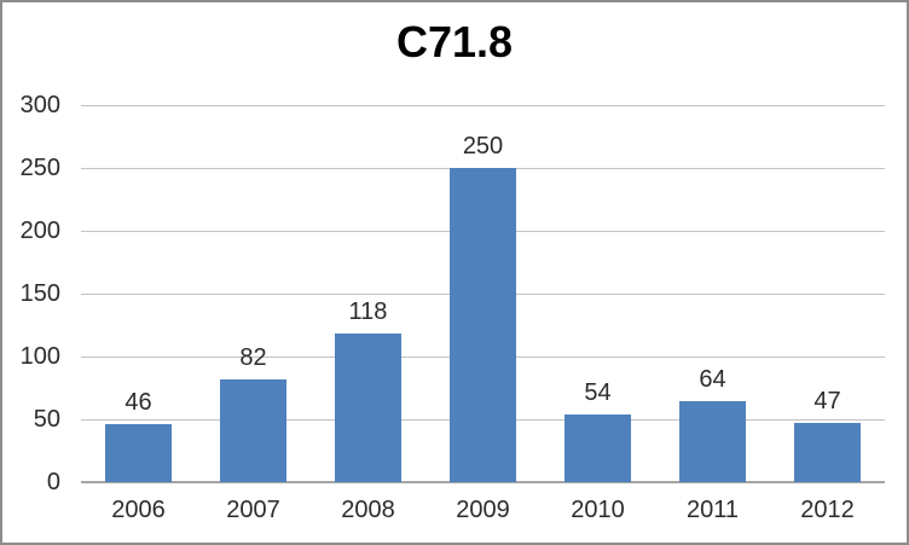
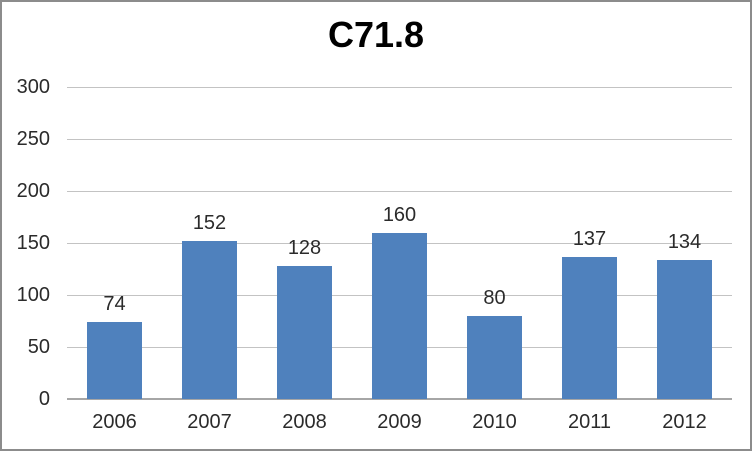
2006: 46 -> 74
2007: 82 -> 152
2008: 118 -> 128
2009: 250 -> 160
2010: 54 -> 80
2011: 64 -> 137
2012: 47 -> 134
